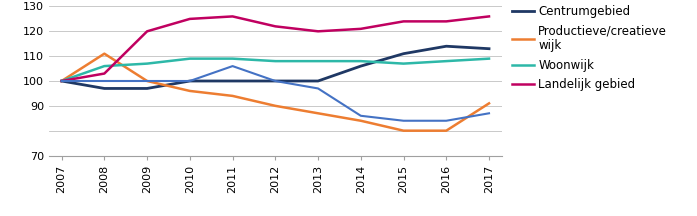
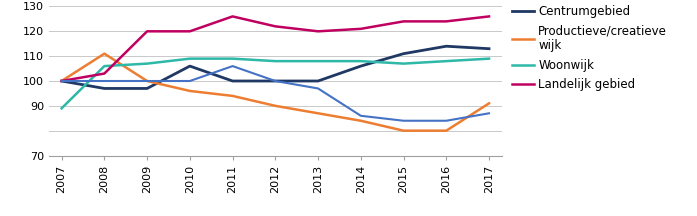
Woonwijk/2007: 100 -> 89
Centrumgebied/2010: 100 -> 106
Landelijk gebied/2010: 125 -> 120
